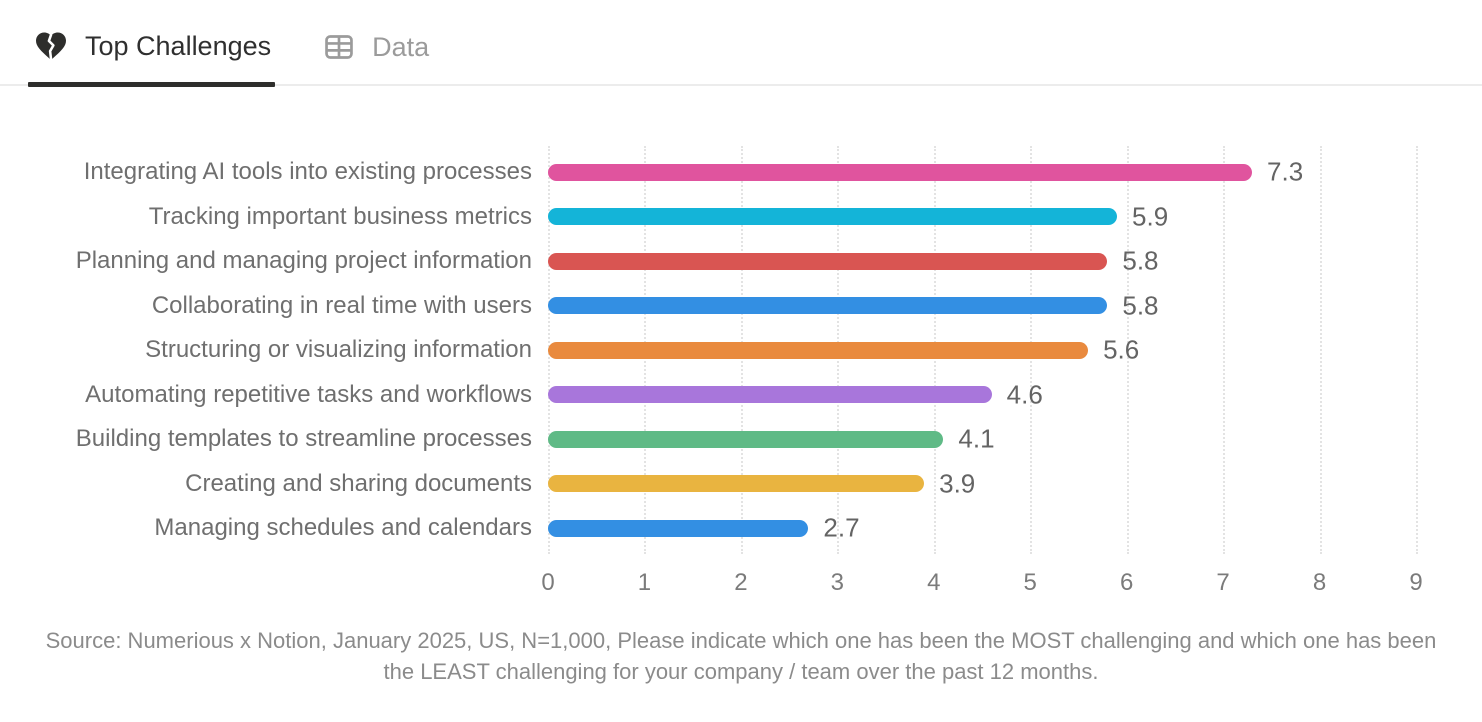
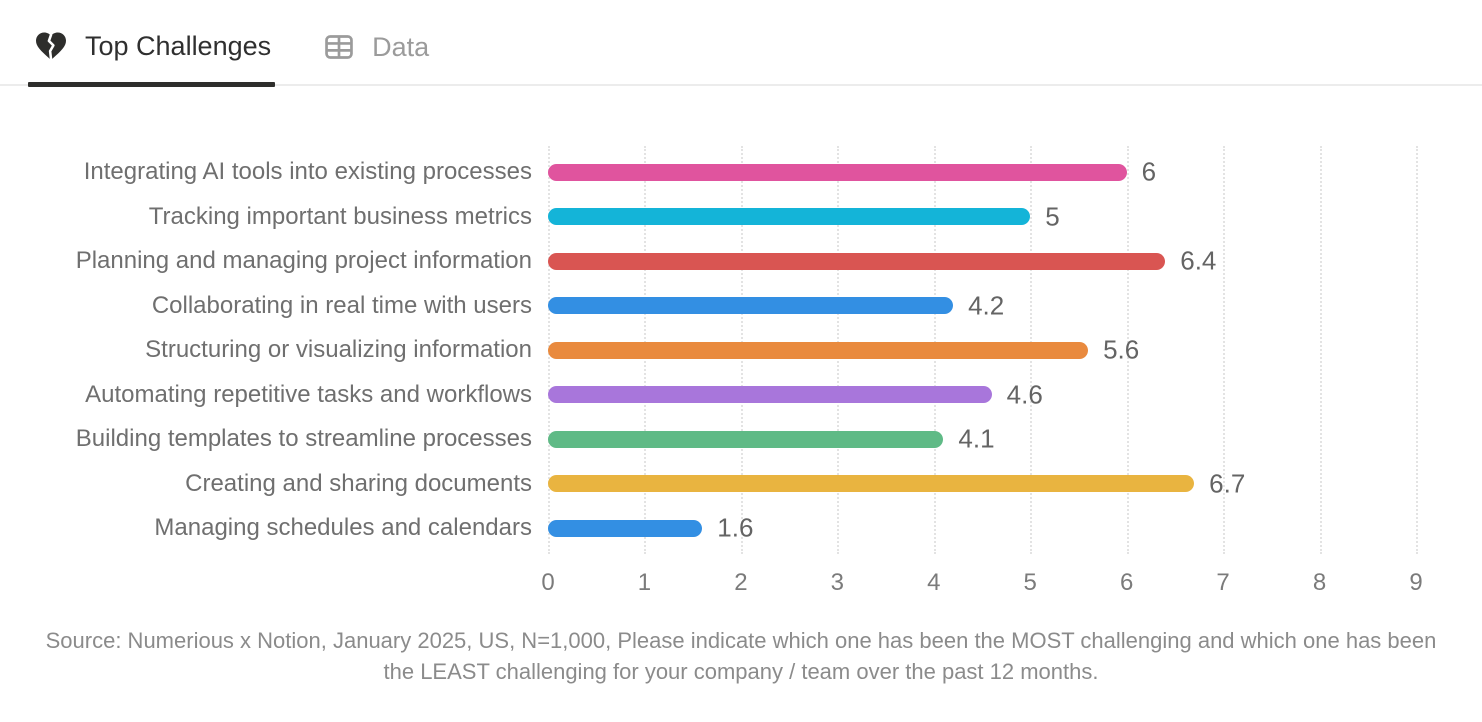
Integrating AI tools into existing processes: 7.3 -> 6
Tracking important business metrics: 5.9 -> 5
Planning and managing project information: 5.8 -> 6.4
Collaborating in real time with users: 5.8 -> 4.2
Creating and sharing documents: 3.9 -> 6.7
Managing schedules and calendars: 2.7 -> 1.6
